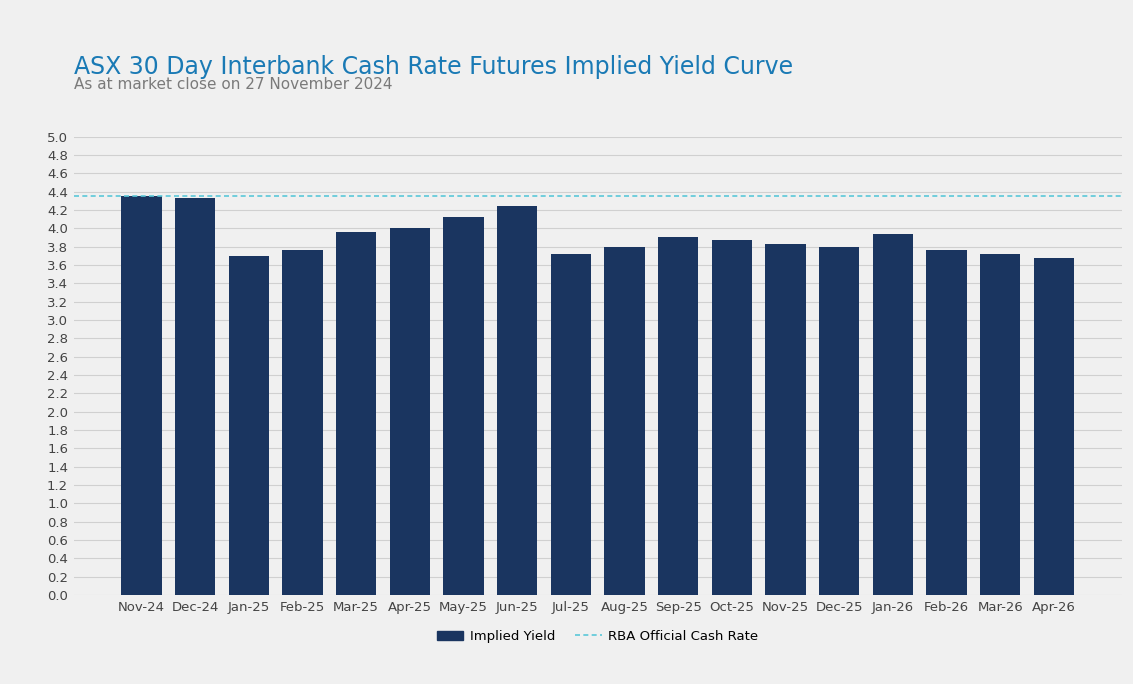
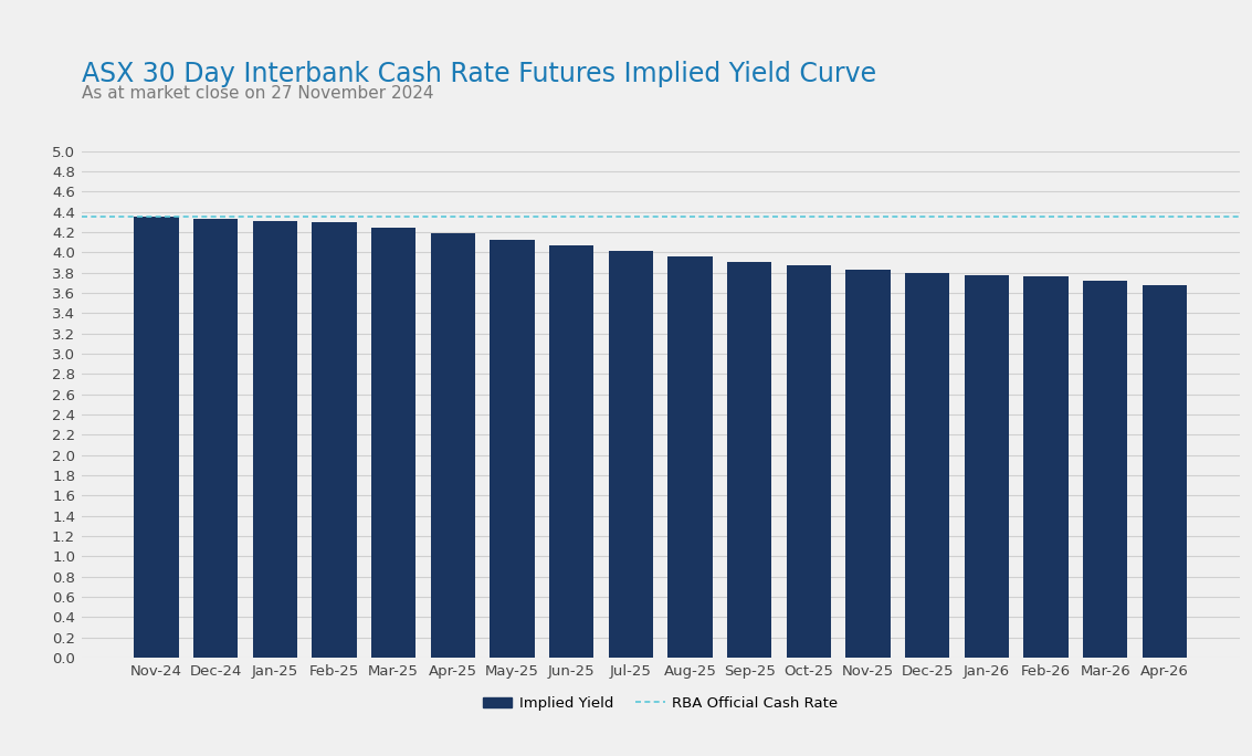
Jan-25: 3.70 -> 4.31
Feb-25: 3.76 -> 4.30
Mar-25: 3.96 -> 4.25
Apr-25: 4.00 -> 4.19
Jun-25: 4.24 -> 4.07
Jul-25: 3.72 -> 4.02
Aug-25: 3.80 -> 3.96
Jan-26: 3.94 -> 3.78
